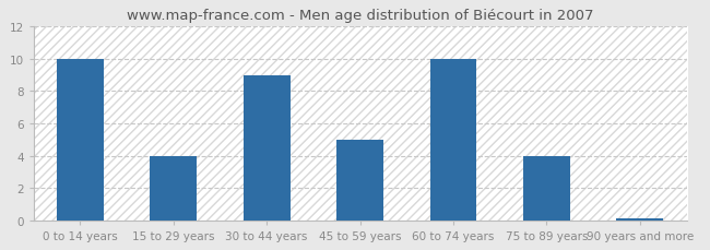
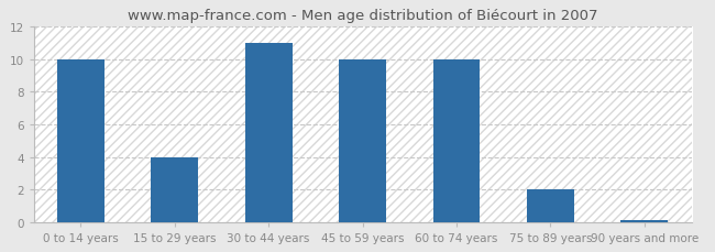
30 to 44 years: 9.0 -> 11.0
45 to 59 years: 5.0 -> 10.0
75 to 89 years: 4.0 -> 2.0
